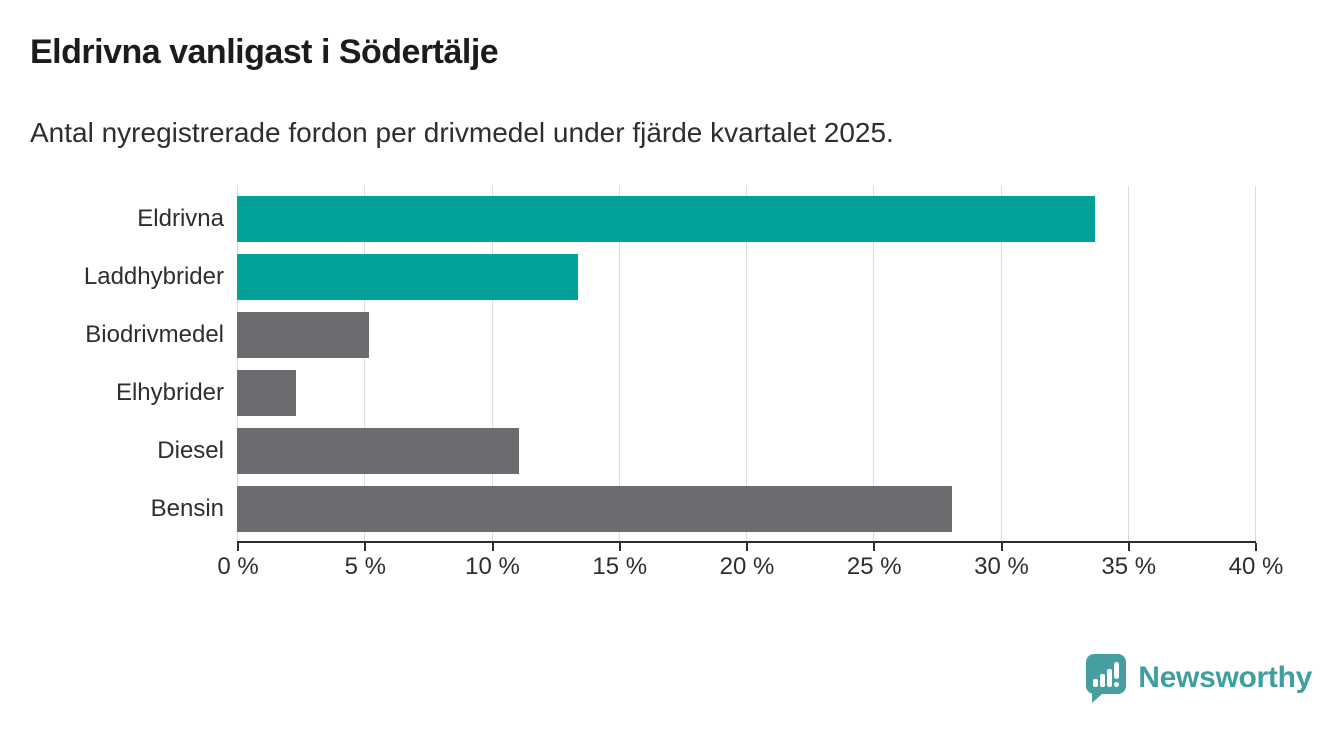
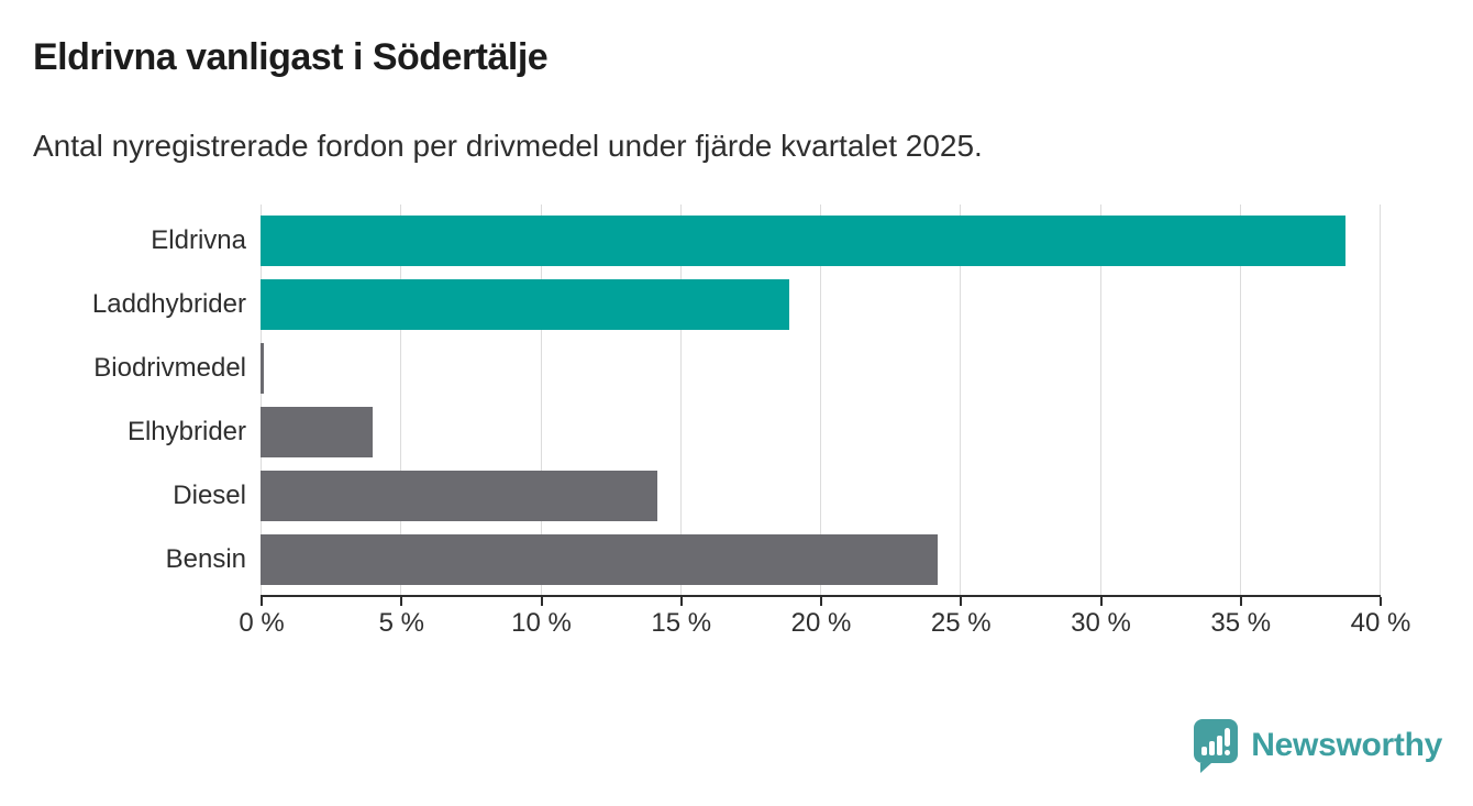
Eldrivna: 33.7% -> 38.8%
Laddhybrider: 13.4% -> 18.9%
Biodrivmedel: 5.2% -> 0.1%
Elhybrider: 2.3% -> 4.0%
Diesel: 11.1% -> 14.2%
Bensin: 28.1% -> 24.2%
